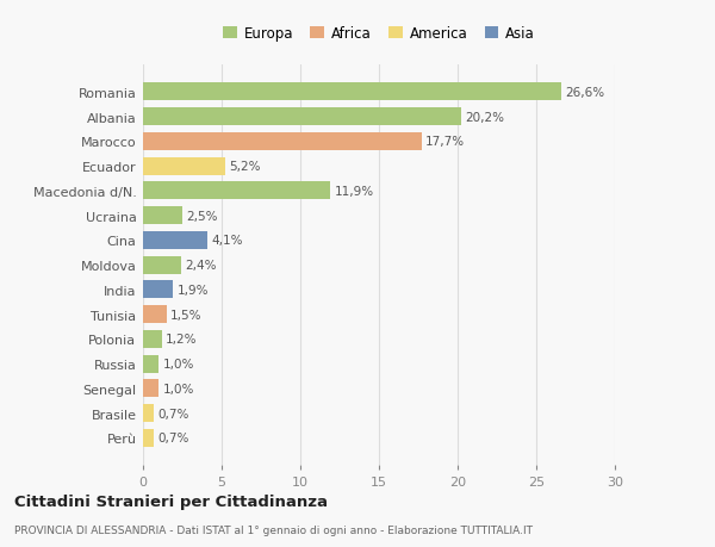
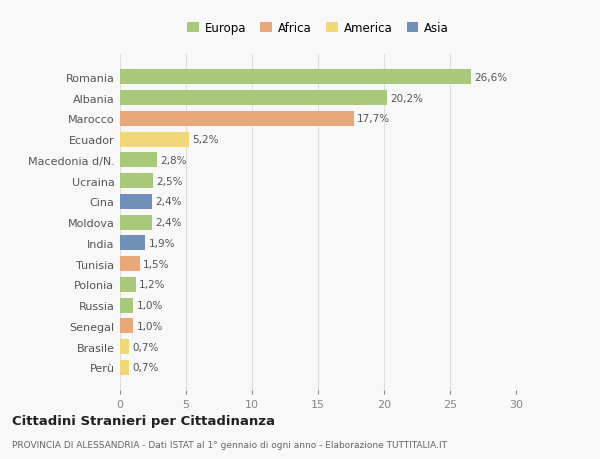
Macedonia d/N.: 11,9% -> 2,8%
Cina: 4,1% -> 2,4%
